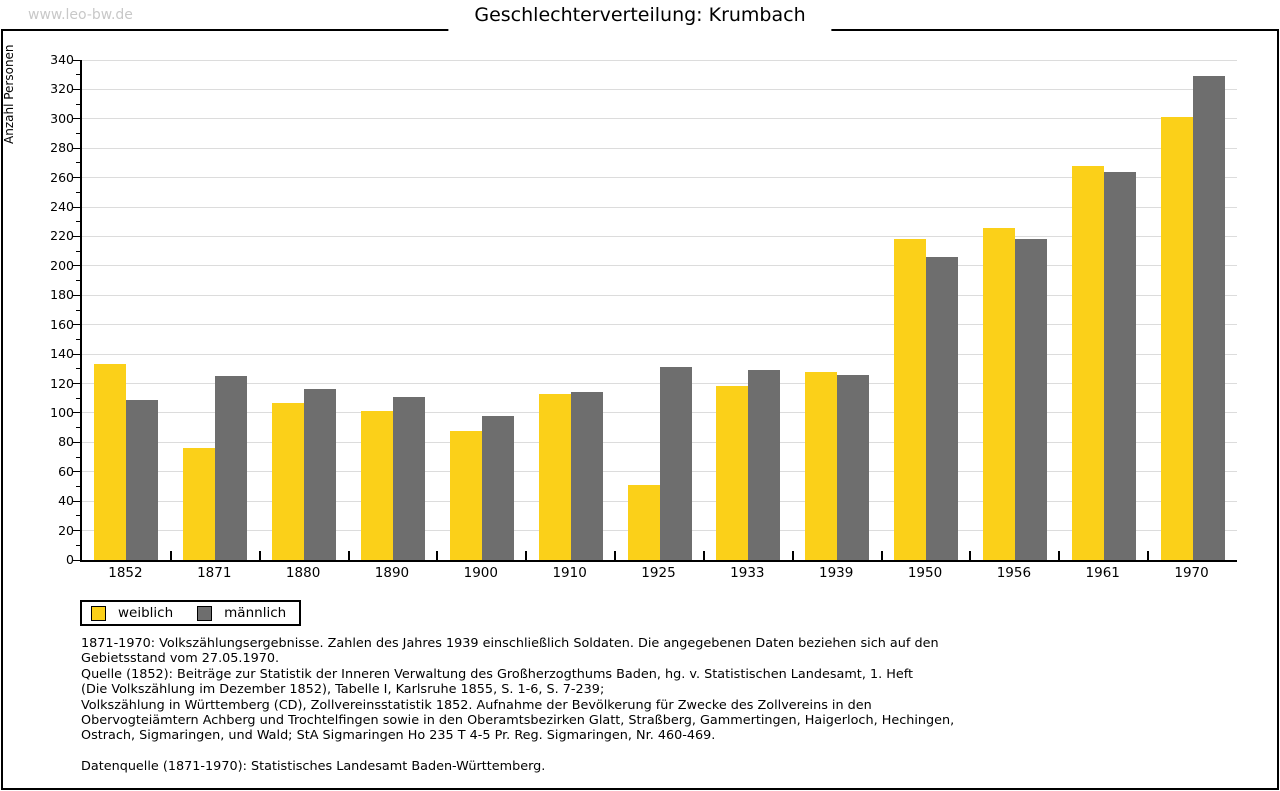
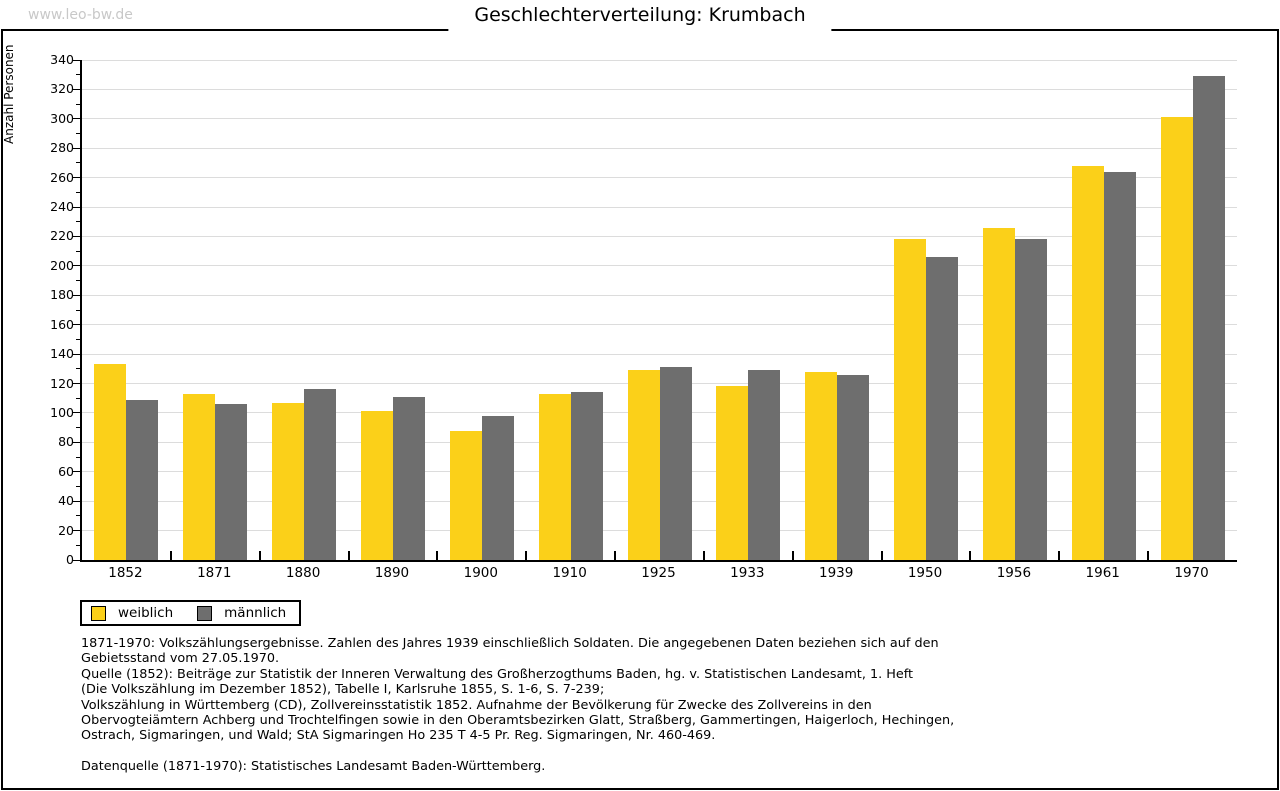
weiblich/1871: 76 -> 113
männlich/1871: 125 -> 106
weiblich/1925: 51 -> 129
